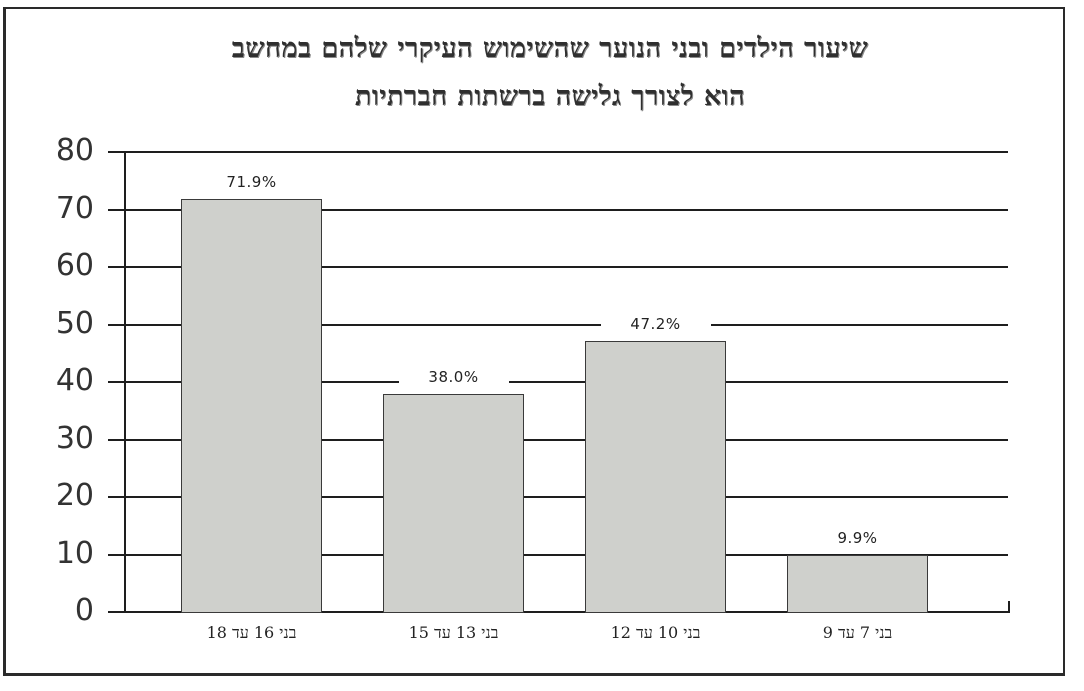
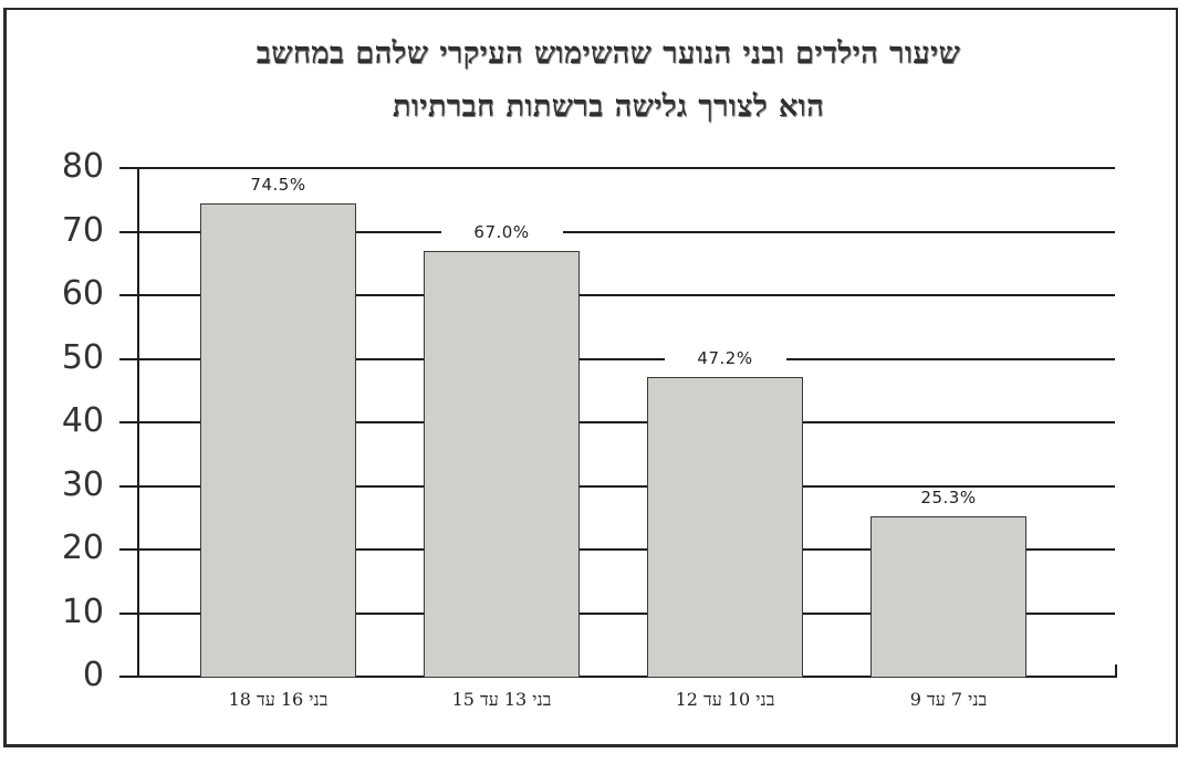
בני 16 עד 18: 71.9% -> 74.5%
בני 13 עד 15: 38.0% -> 67.0%
בני 7 עד 9: 9.9% -> 25.3%
